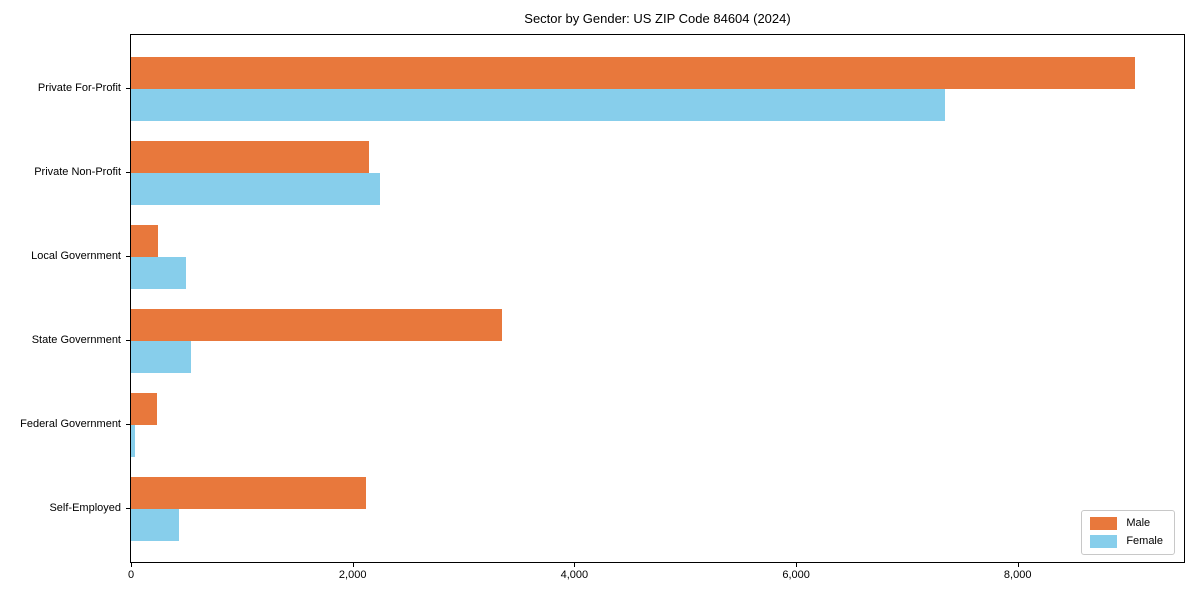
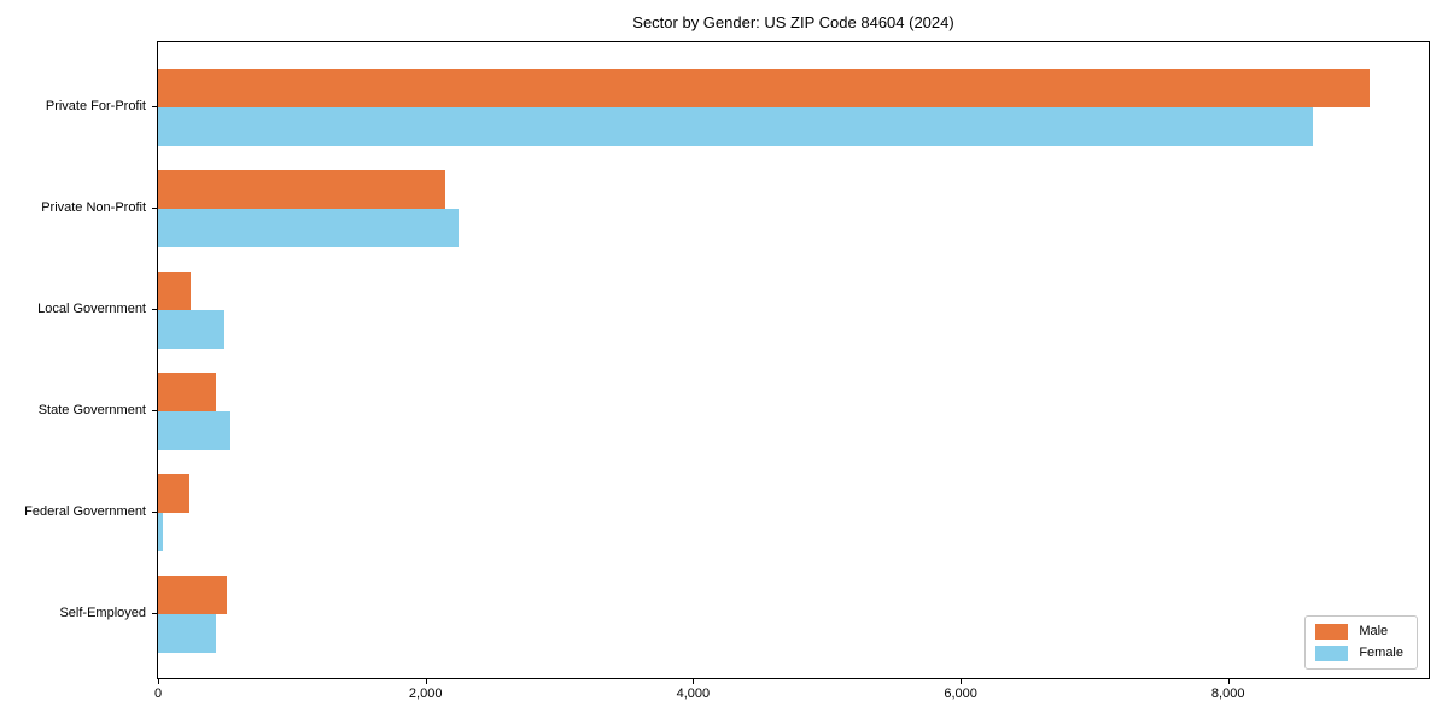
Female/Private For-Profit: 7340 -> 8630
Male/State Government: 3350 -> 430
Male/Self-Employed: 2120 -> 510
